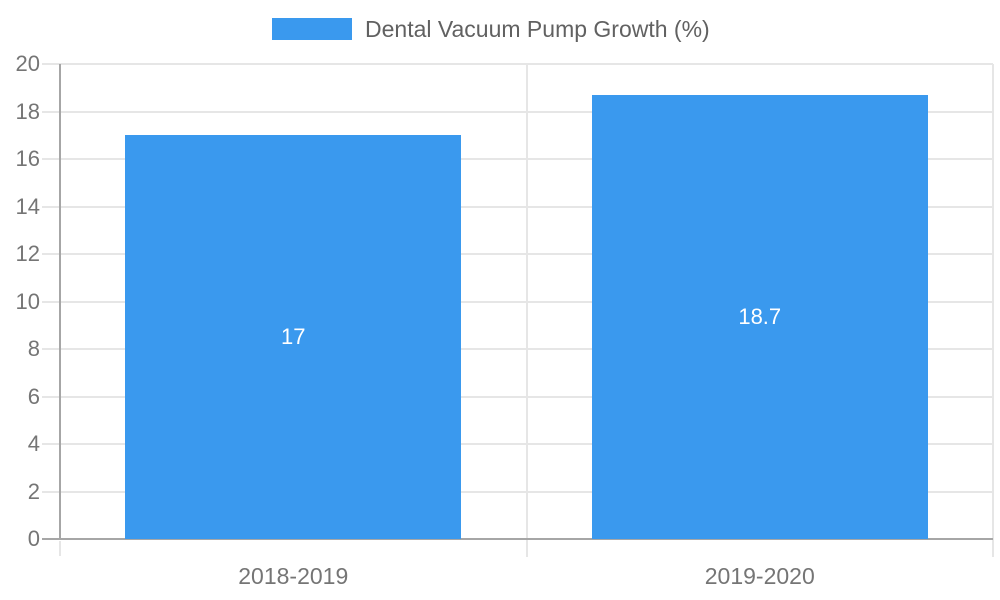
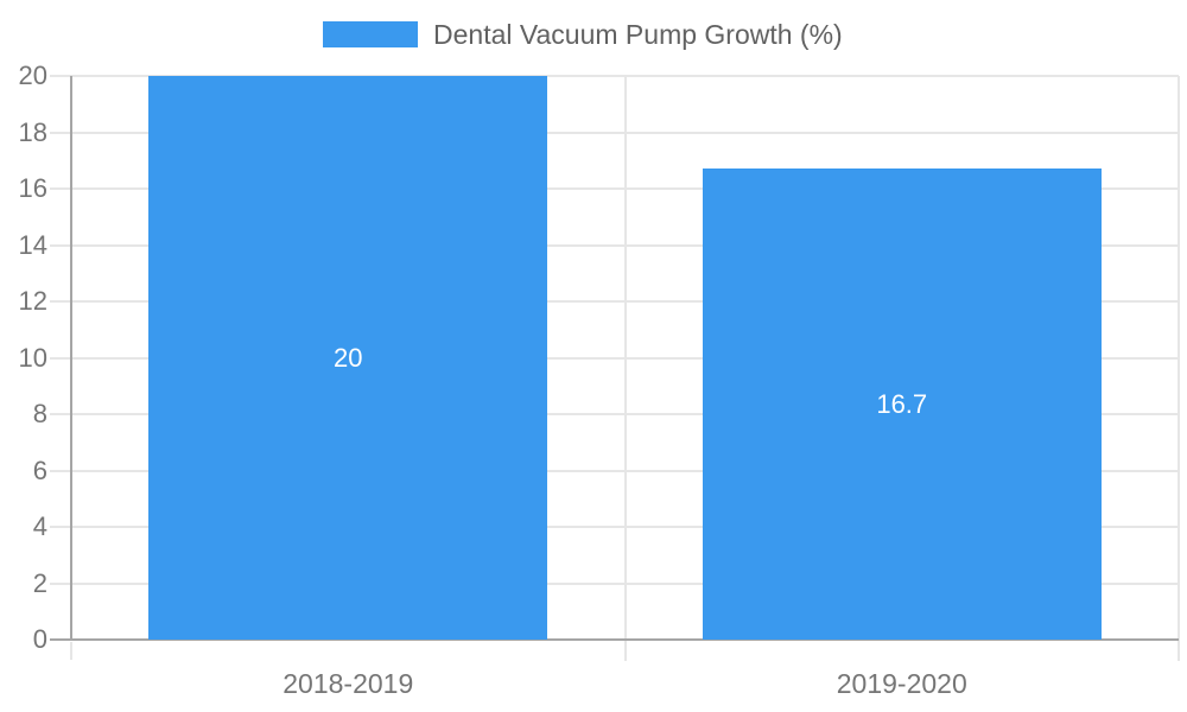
2018-2019: 17 -> 20
2019-2020: 18.7 -> 16.7
